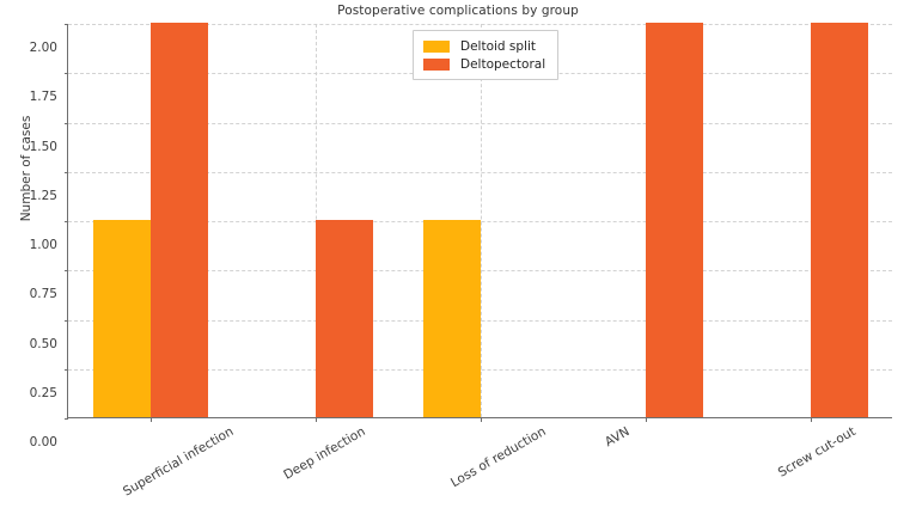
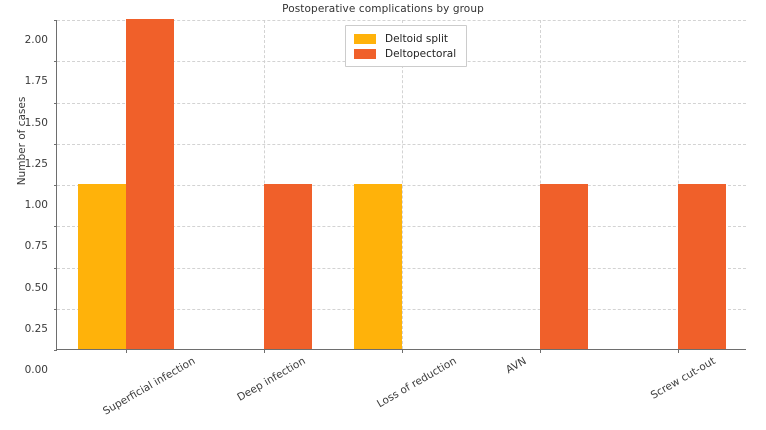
Deltopectoral/AVN: 2 -> 1
Deltopectoral/Screw cut-out: 2 -> 1
